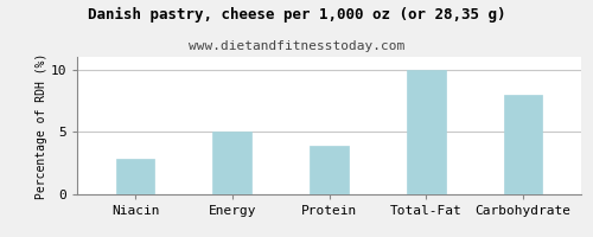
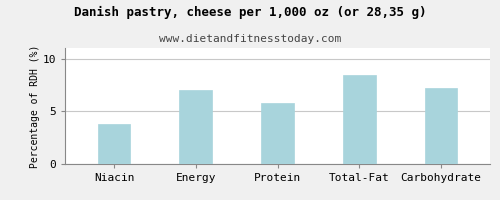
Niacin: 2.8 -> 3.8
Energy: 5.0 -> 7.0
Protein: 3.9 -> 5.8
Total-Fat: 10.0 -> 8.4
Carbohydrate: 8.0 -> 7.2
